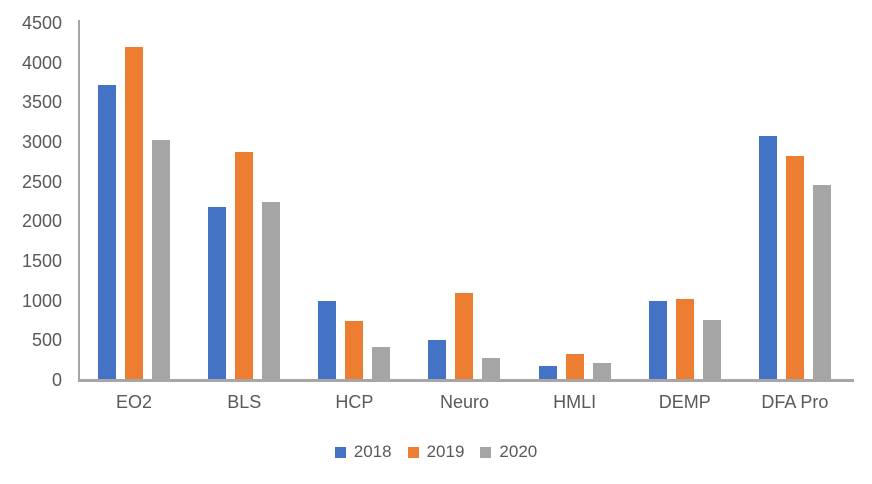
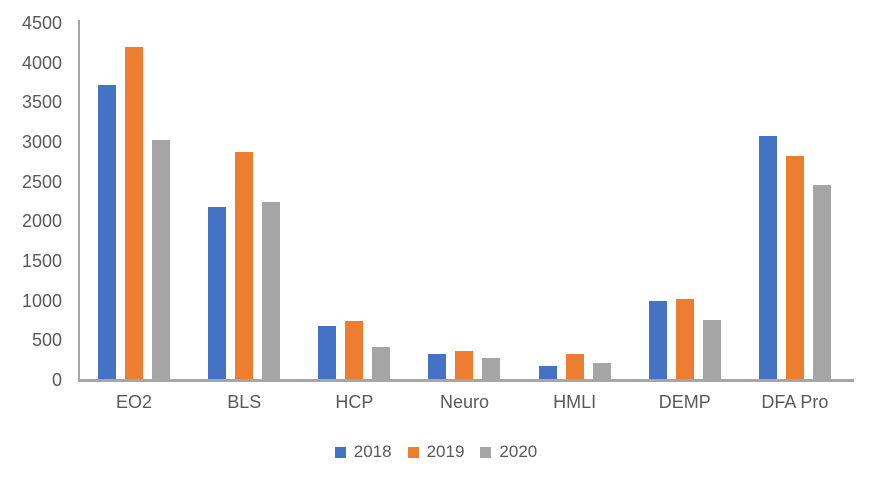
2018/HCP: 1000 -> 700
2018/Neuro: 500 -> 300
2019/Neuro: 1100 -> 400
